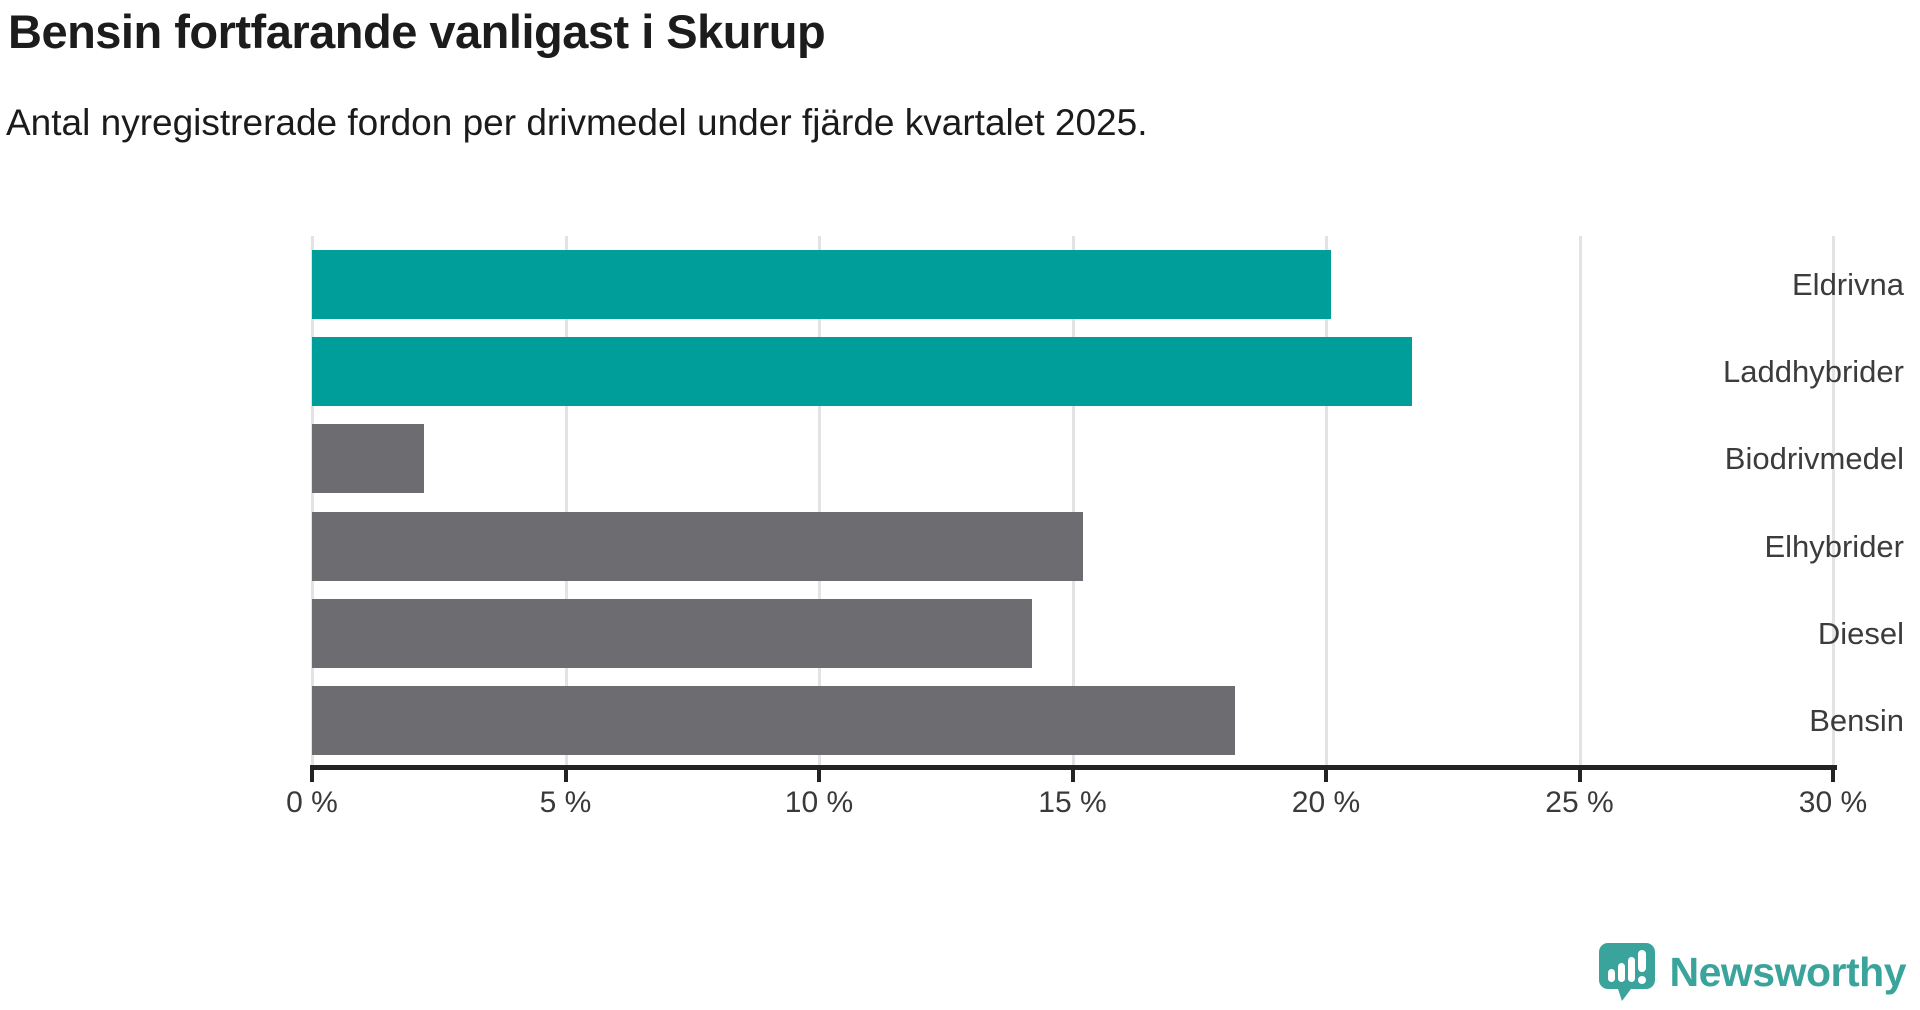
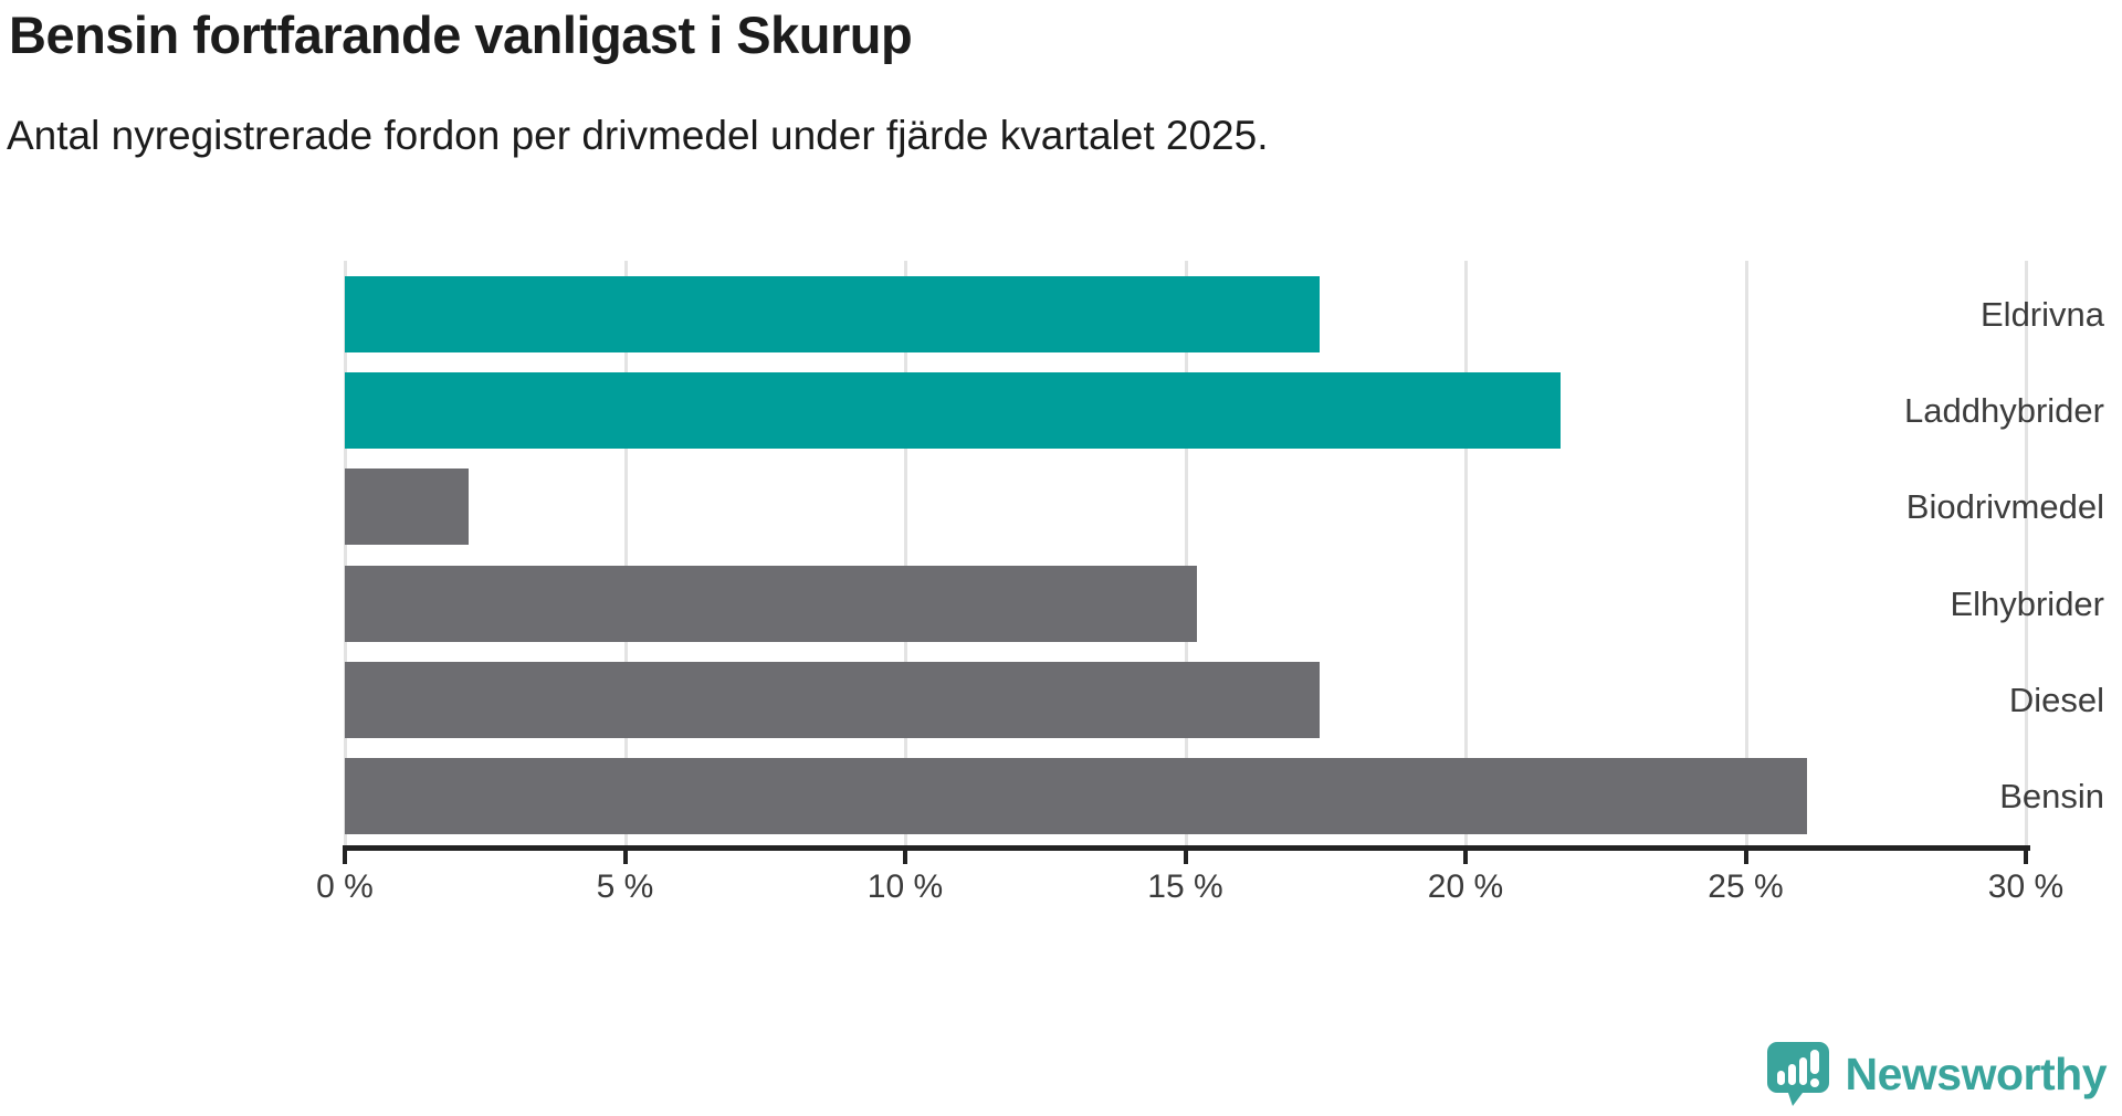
Eldrivna: 20.1% -> 17.4%
Diesel: 14.2% -> 17.4%
Bensin: 18.2% -> 26.1%
